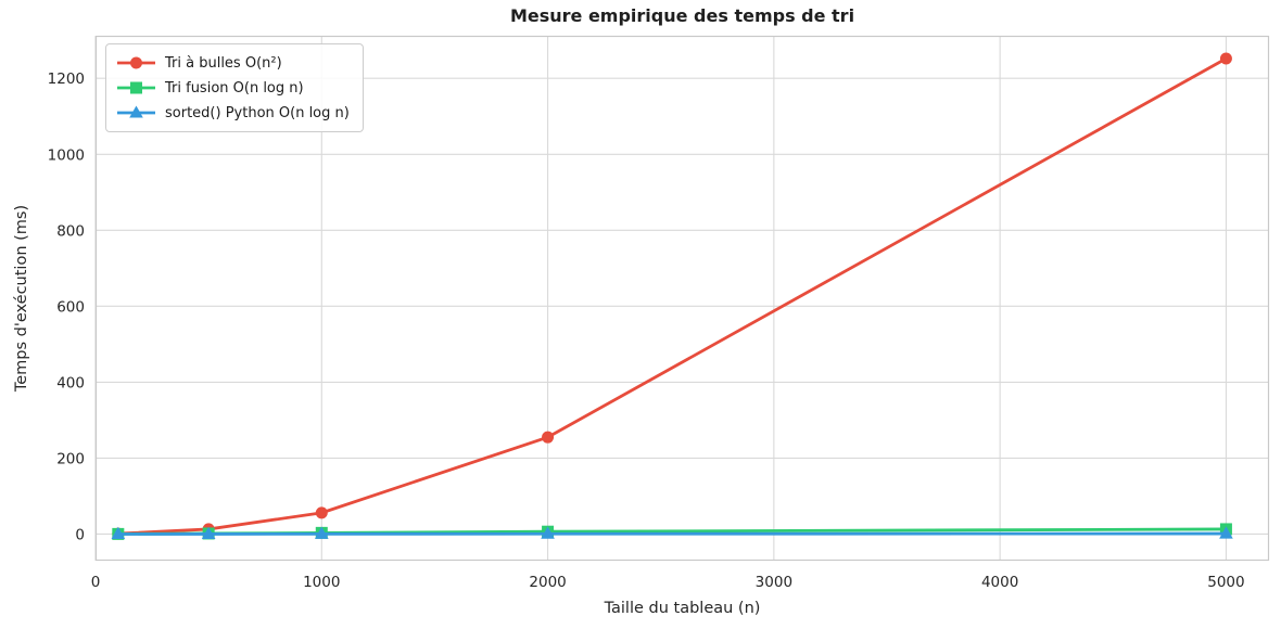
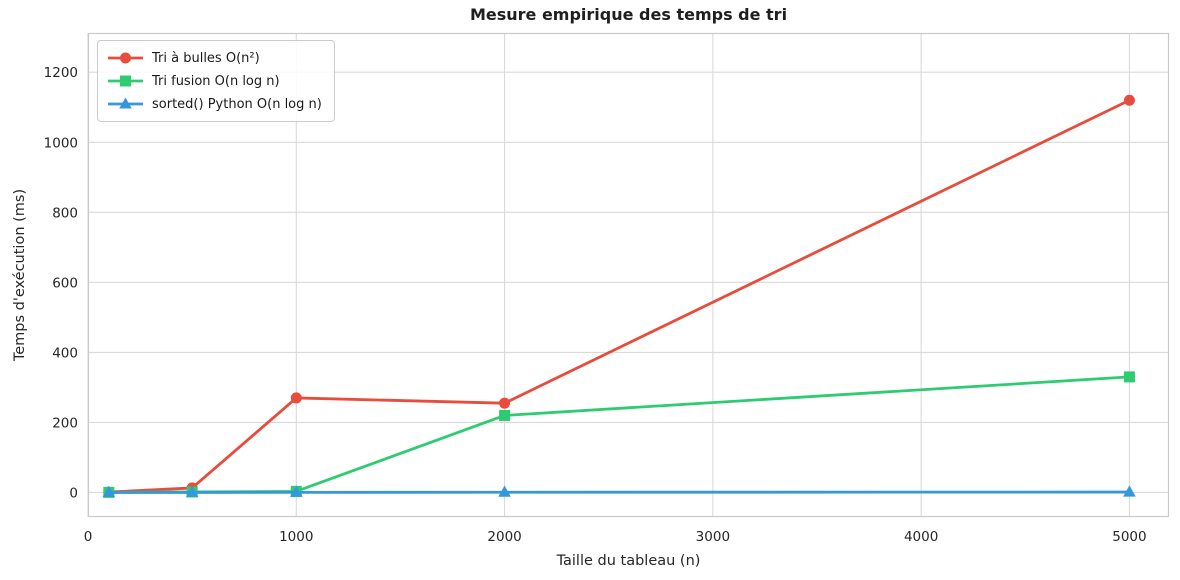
Tri à bulles O(n²)/1000: 60 -> 270
Tri fusion O(n log n)/2000: 10 -> 220
Tri à bulles O(n²)/5000: 1250 -> 1120
Tri fusion O(n log n)/5000: 10 -> 330
